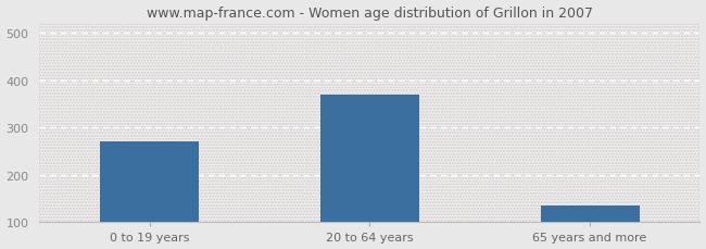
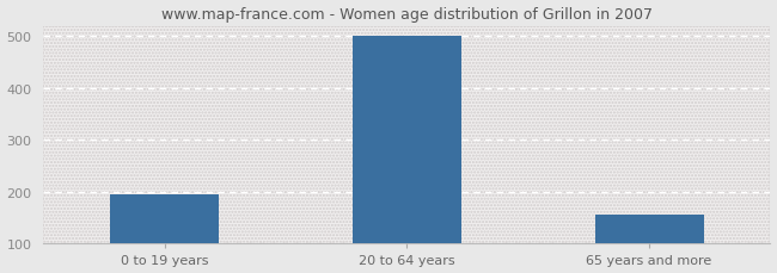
0 to 19 years: 270 -> 196
20 to 64 years: 370 -> 500
65 years and more: 135 -> 155
